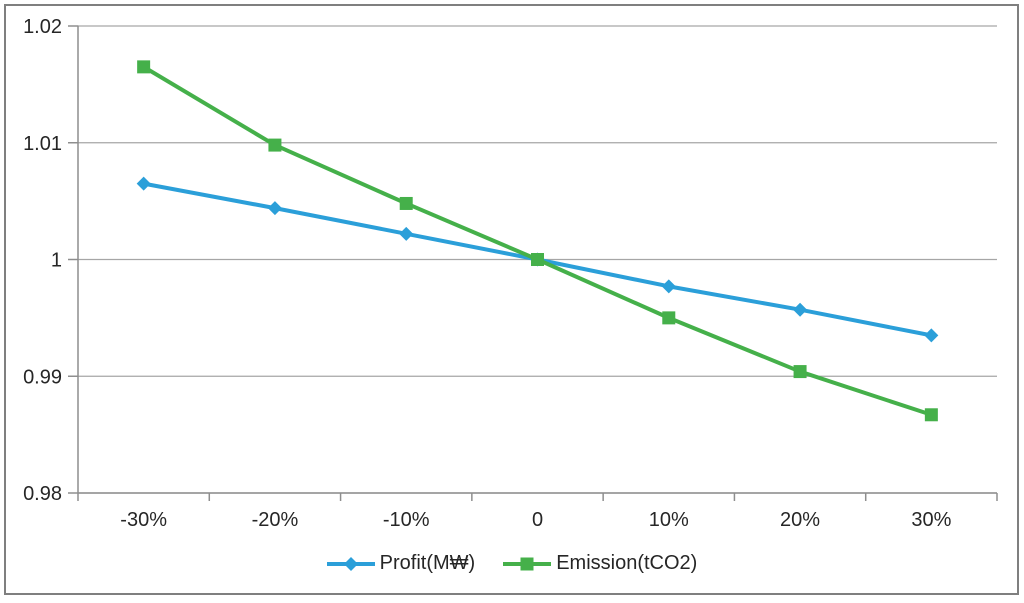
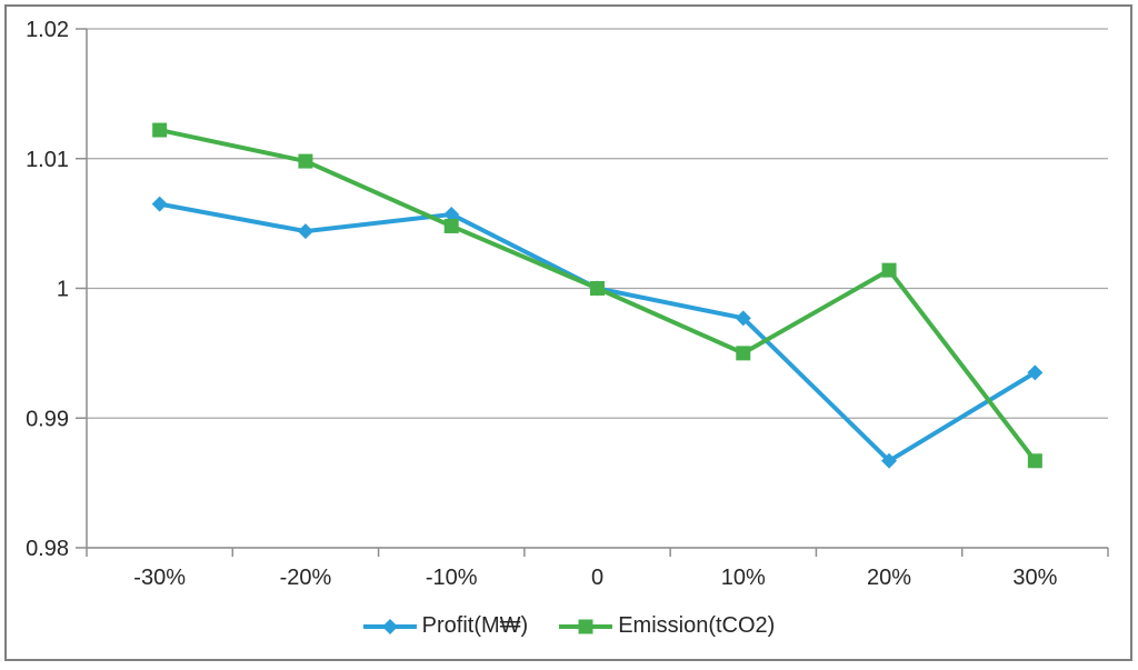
Emission(tCO2)/-30%: 1.0165 -> 1.0122
Profit(M₩)/-10%: 1.0022 -> 1.0057
Profit(M₩)/20%: 0.9957 -> 0.9867
Emission(tCO2)/20%: 0.9904 -> 1.0014
